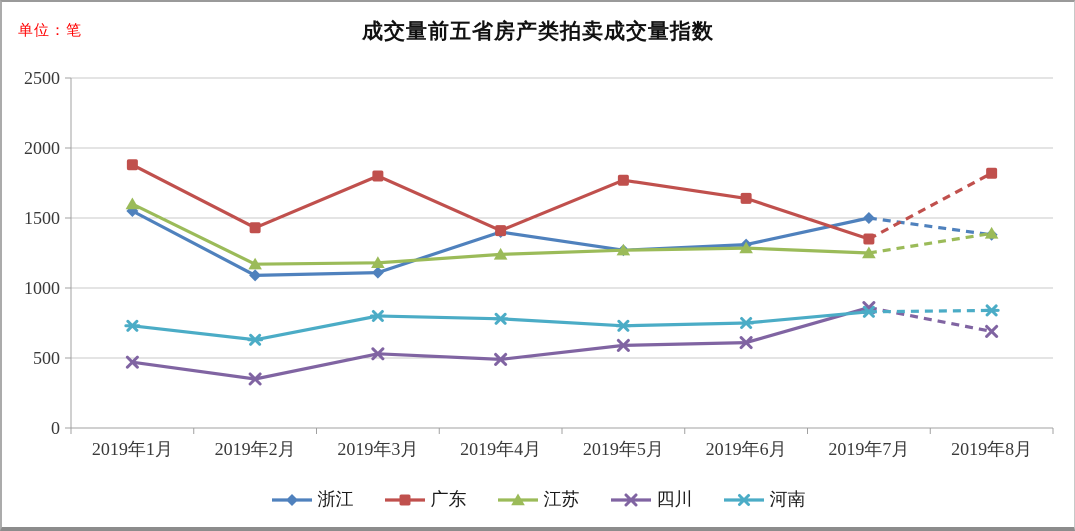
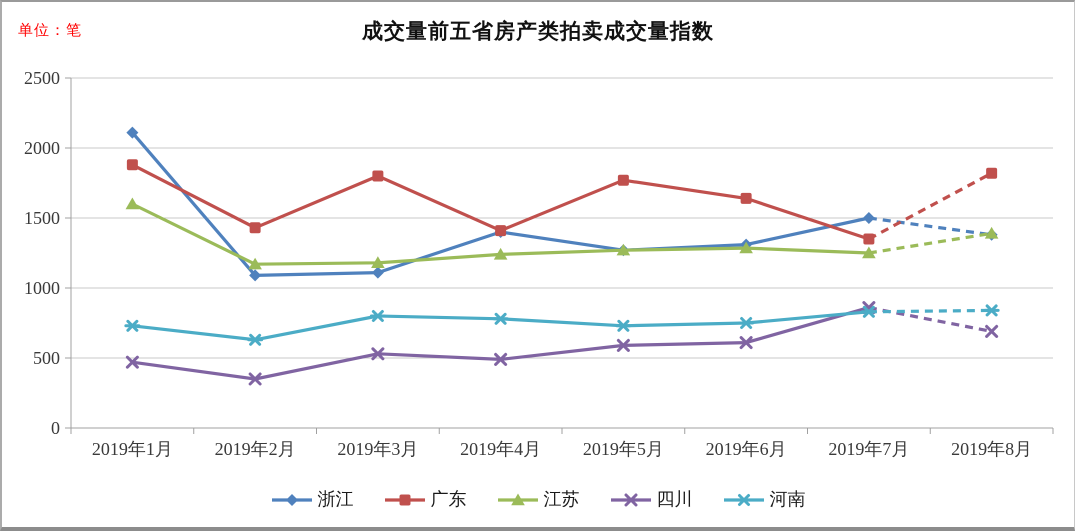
浙江/2019年1月: 1550 -> 2110
